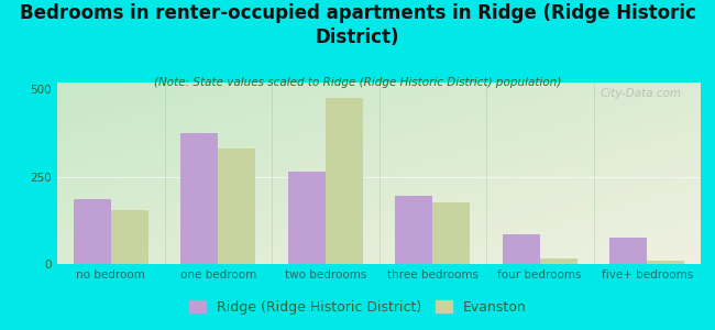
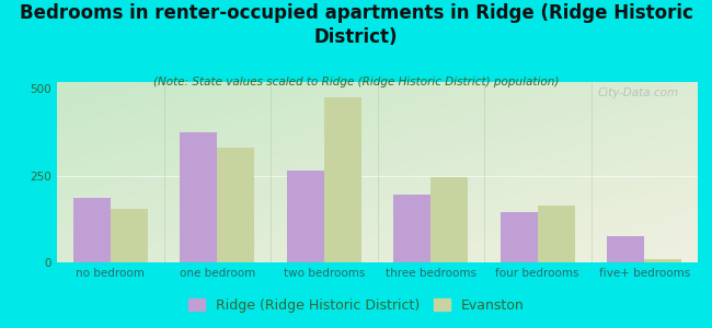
Evanston/three bedrooms: 175 -> 245
Ridge (Ridge Historic District)/four bedrooms: 85 -> 145
Evanston/four bedrooms: 15 -> 165
